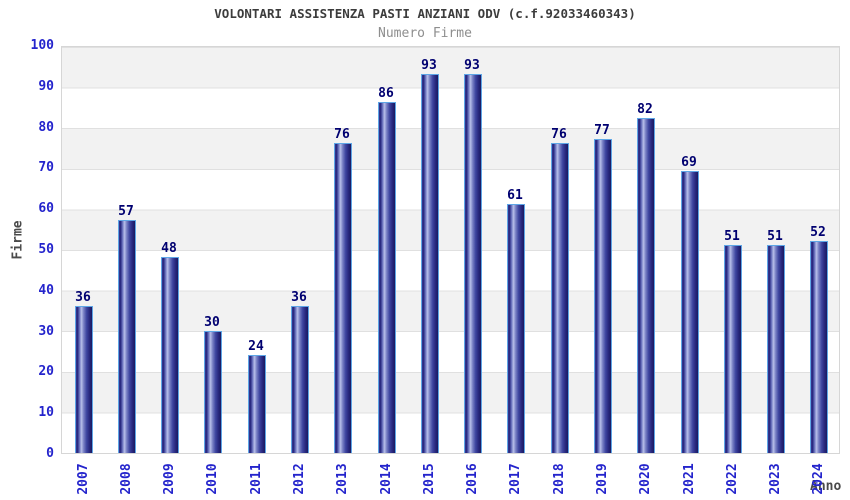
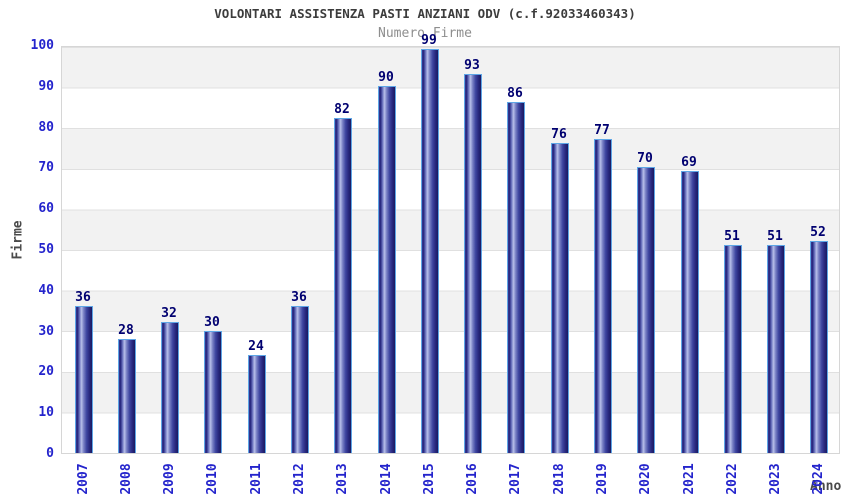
2008: 57 -> 28
2009: 48 -> 32
2013: 76 -> 82
2014: 86 -> 90
2015: 93 -> 99
2017: 61 -> 86
2020: 82 -> 70
